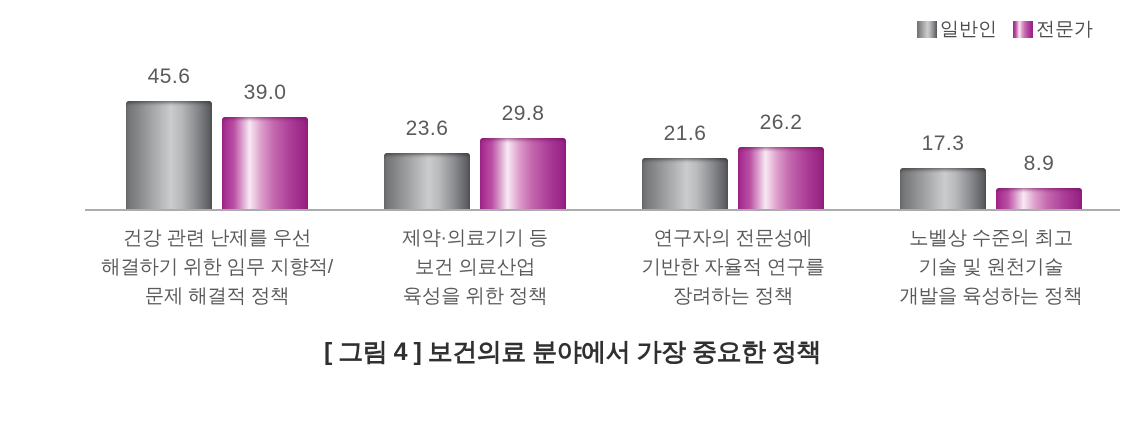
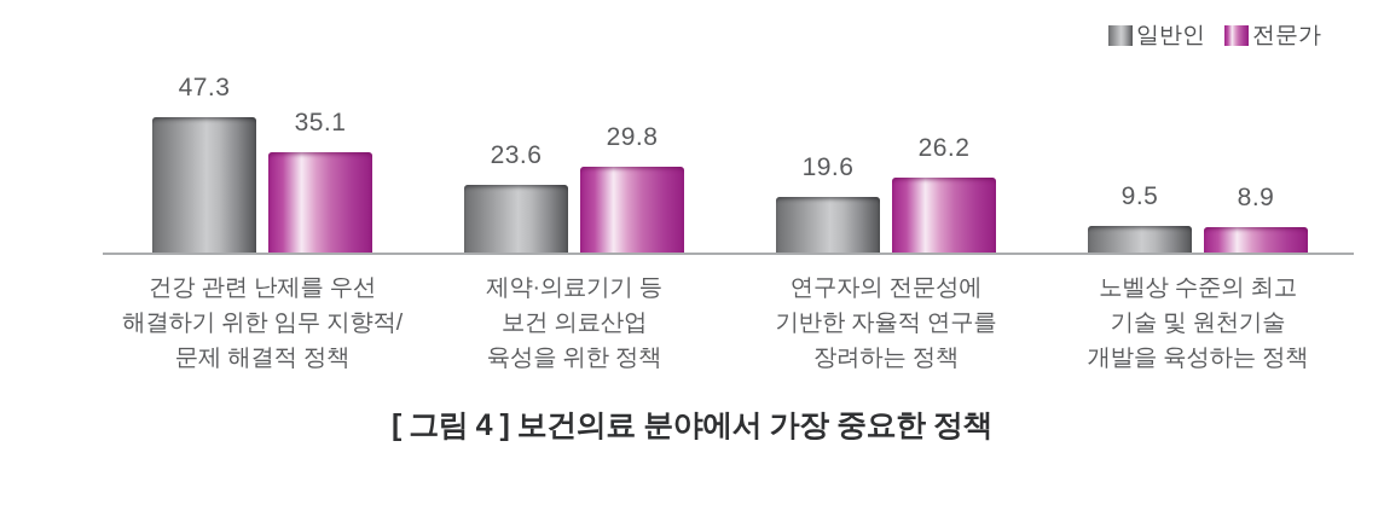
일반인/건강 관련 난제를 우선 해결하기 위한 임무 지향적/문제 해결적 정책: 45.6 -> 47.3
전문가/건강 관련 난제를 우선 해결하기 위한 임무 지향적/문제 해결적 정책: 39.0 -> 35.1
일반인/연구자의 전문성에 기반한 자율적 연구를 장려하는 정책: 21.6 -> 19.6
일반인/노벨상 수준의 최고 기술 및 원천기술 개발을 육성하는 정책: 17.3 -> 9.5
